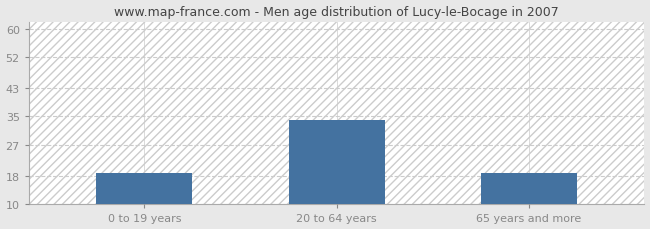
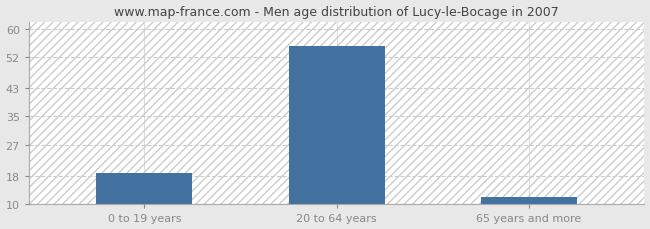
20 to 64 years: 34 -> 55
65 years and more: 19 -> 12
